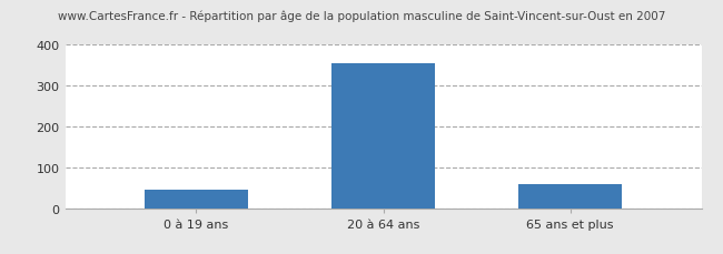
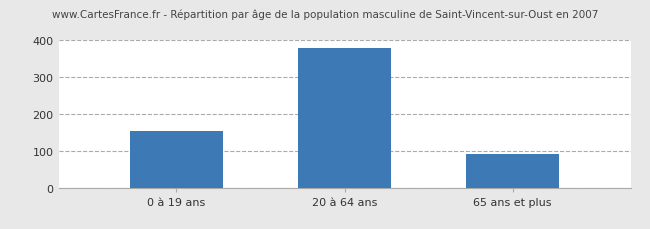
0 à 19 ans: 45 -> 155
20 à 64 ans: 355 -> 380
65 ans et plus: 60 -> 90
